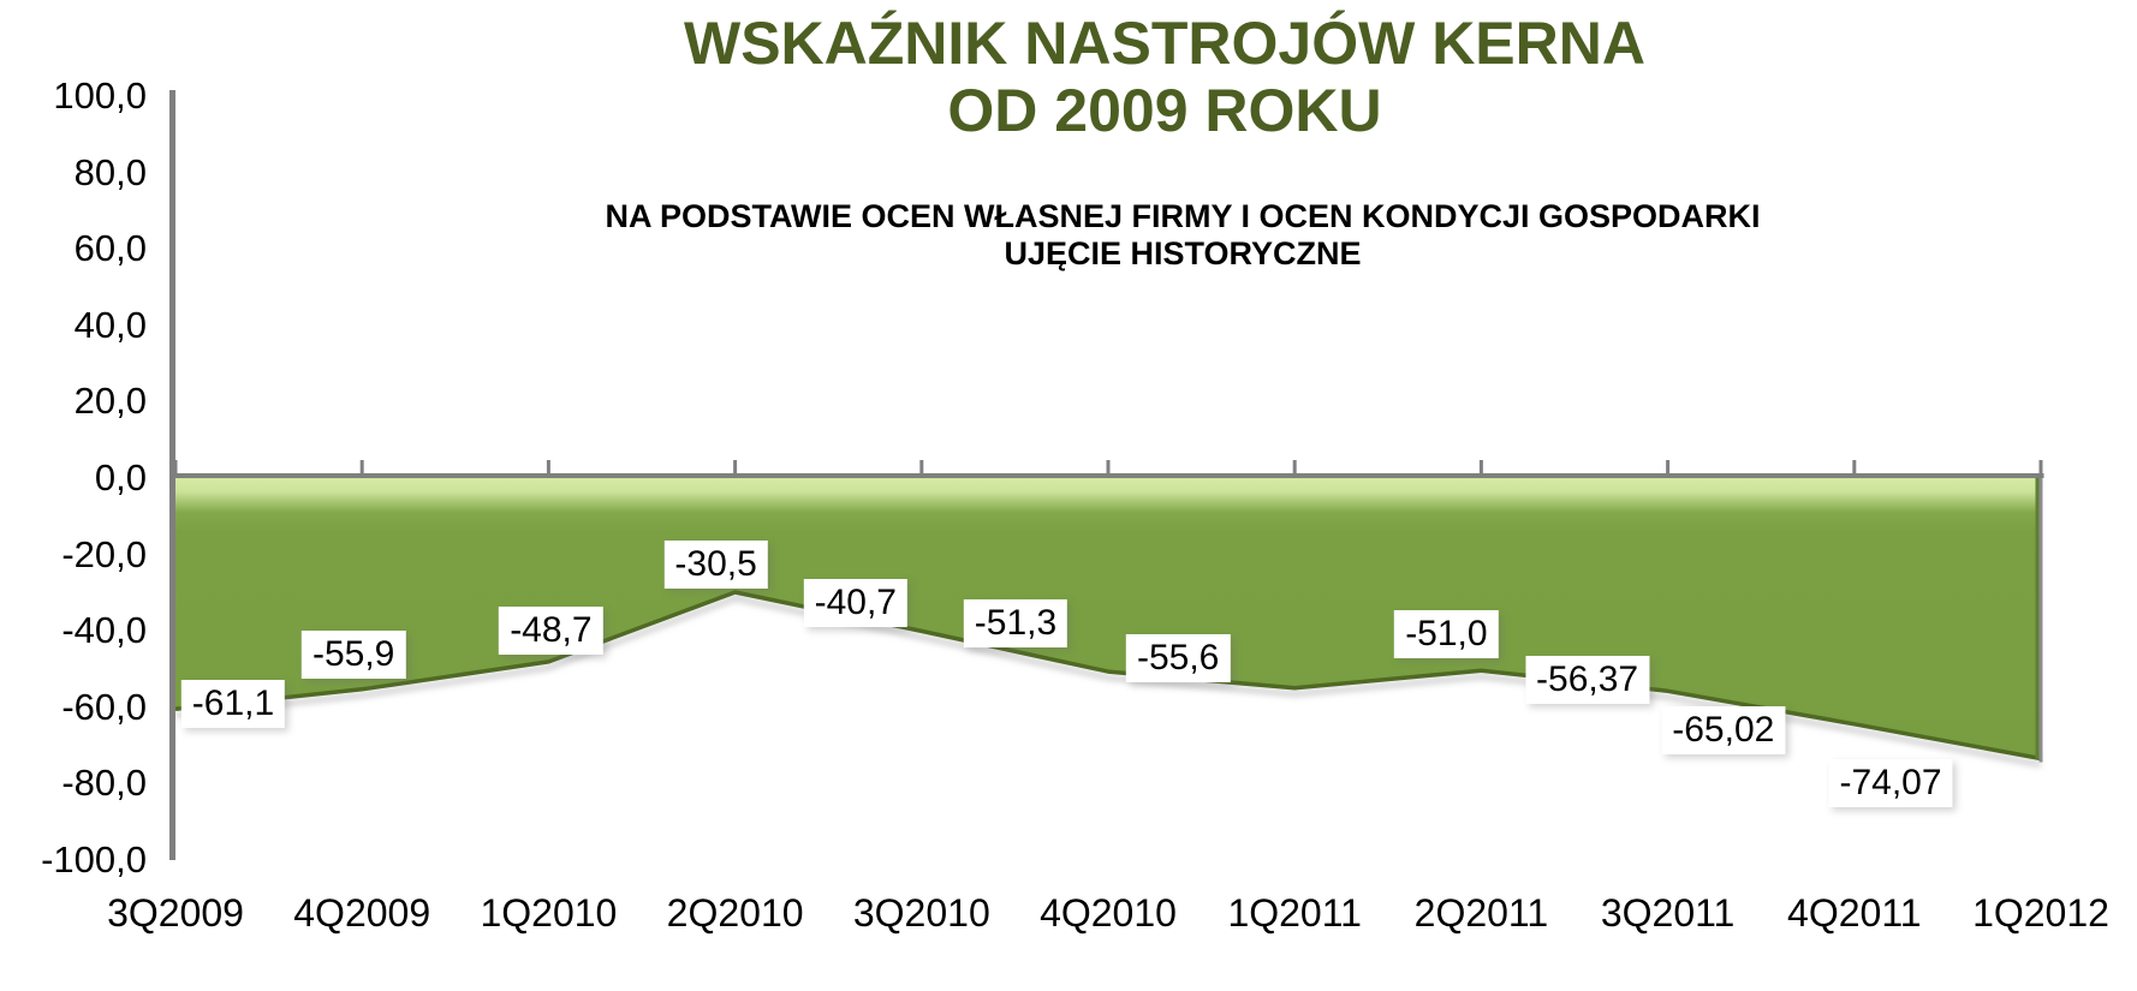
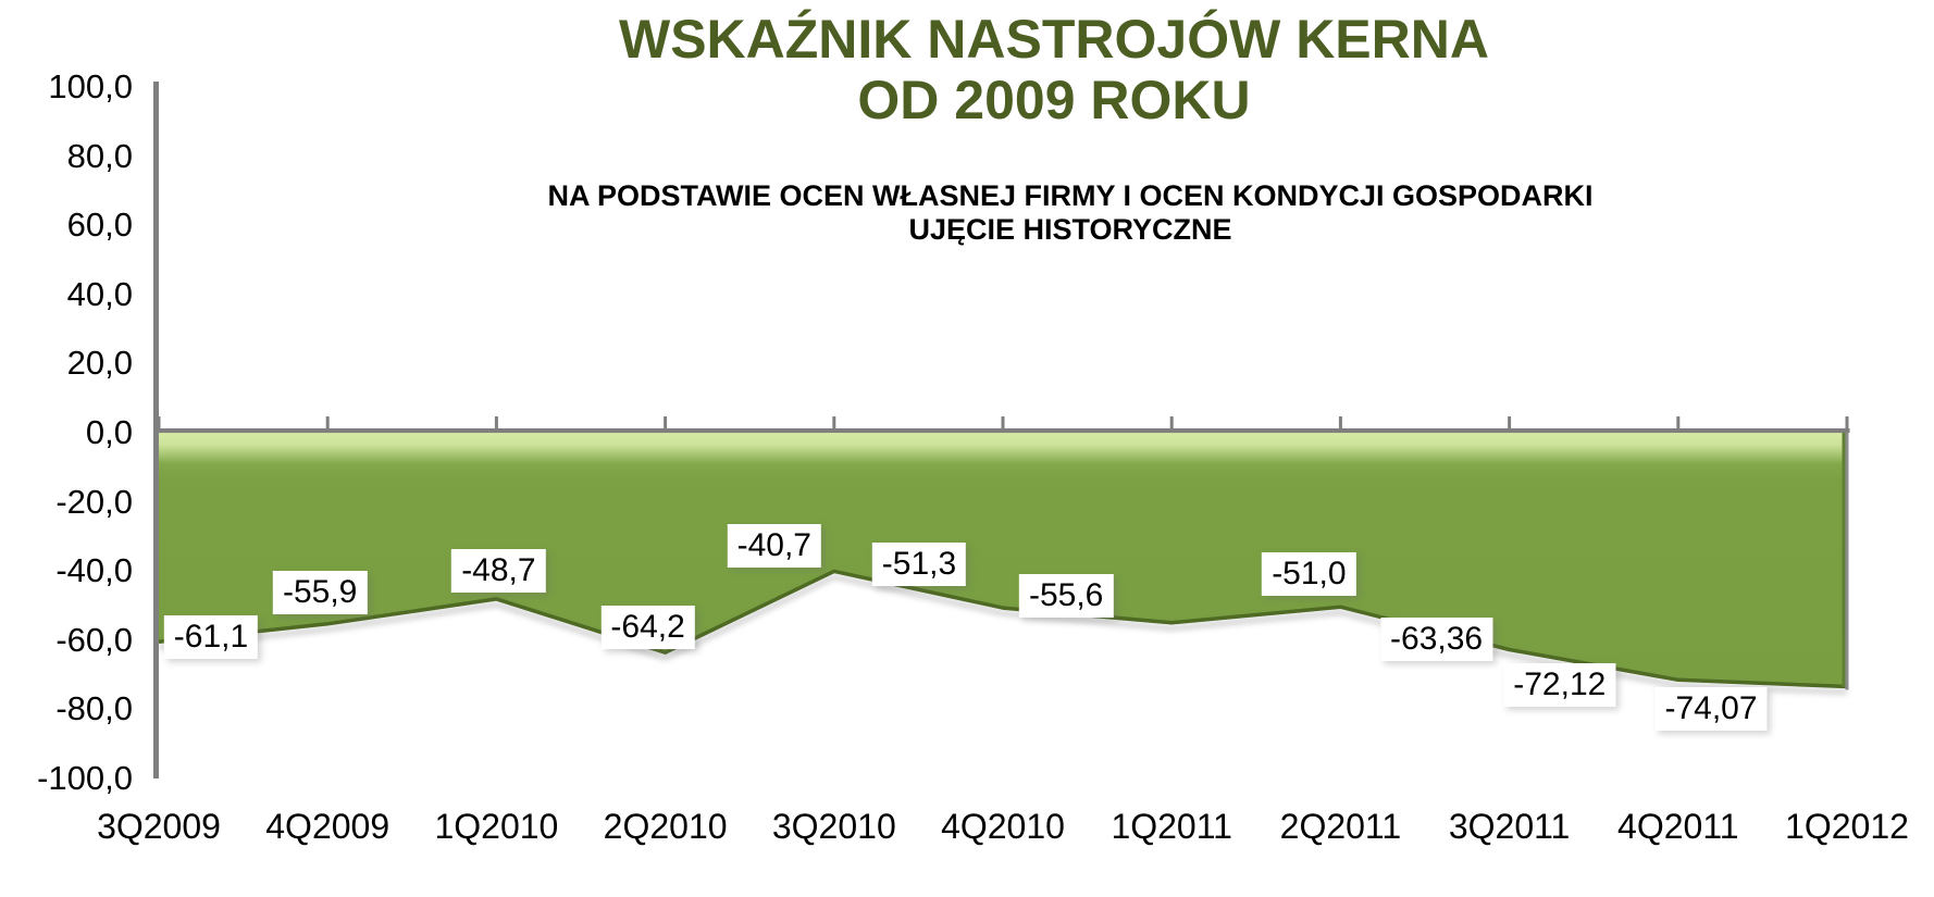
2Q2010: -30,5 -> -64,2
3Q2011: -56,37 -> -63,36
4Q2011: -65,02 -> -72,12
